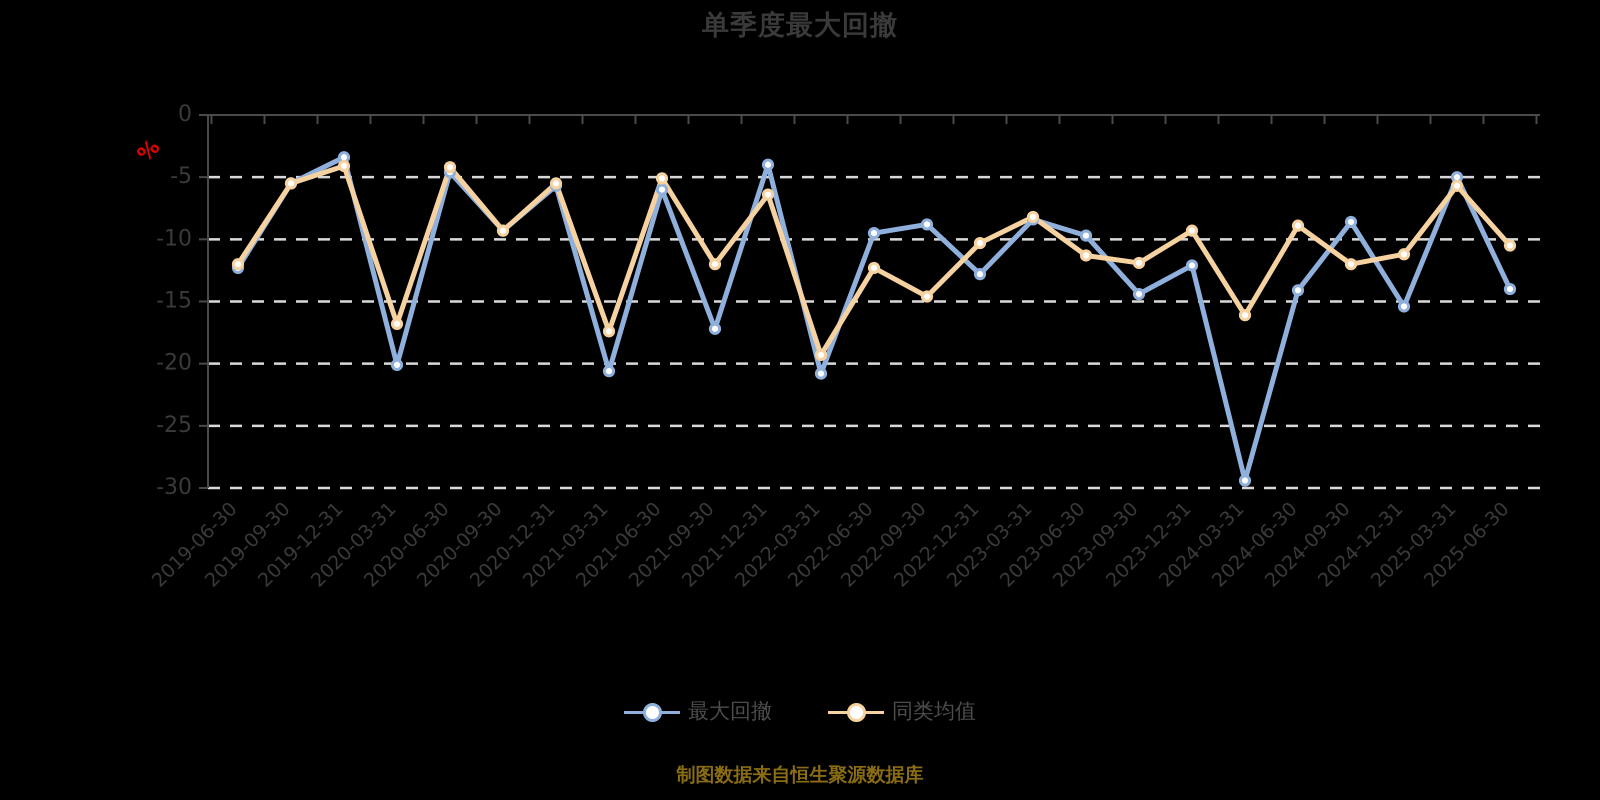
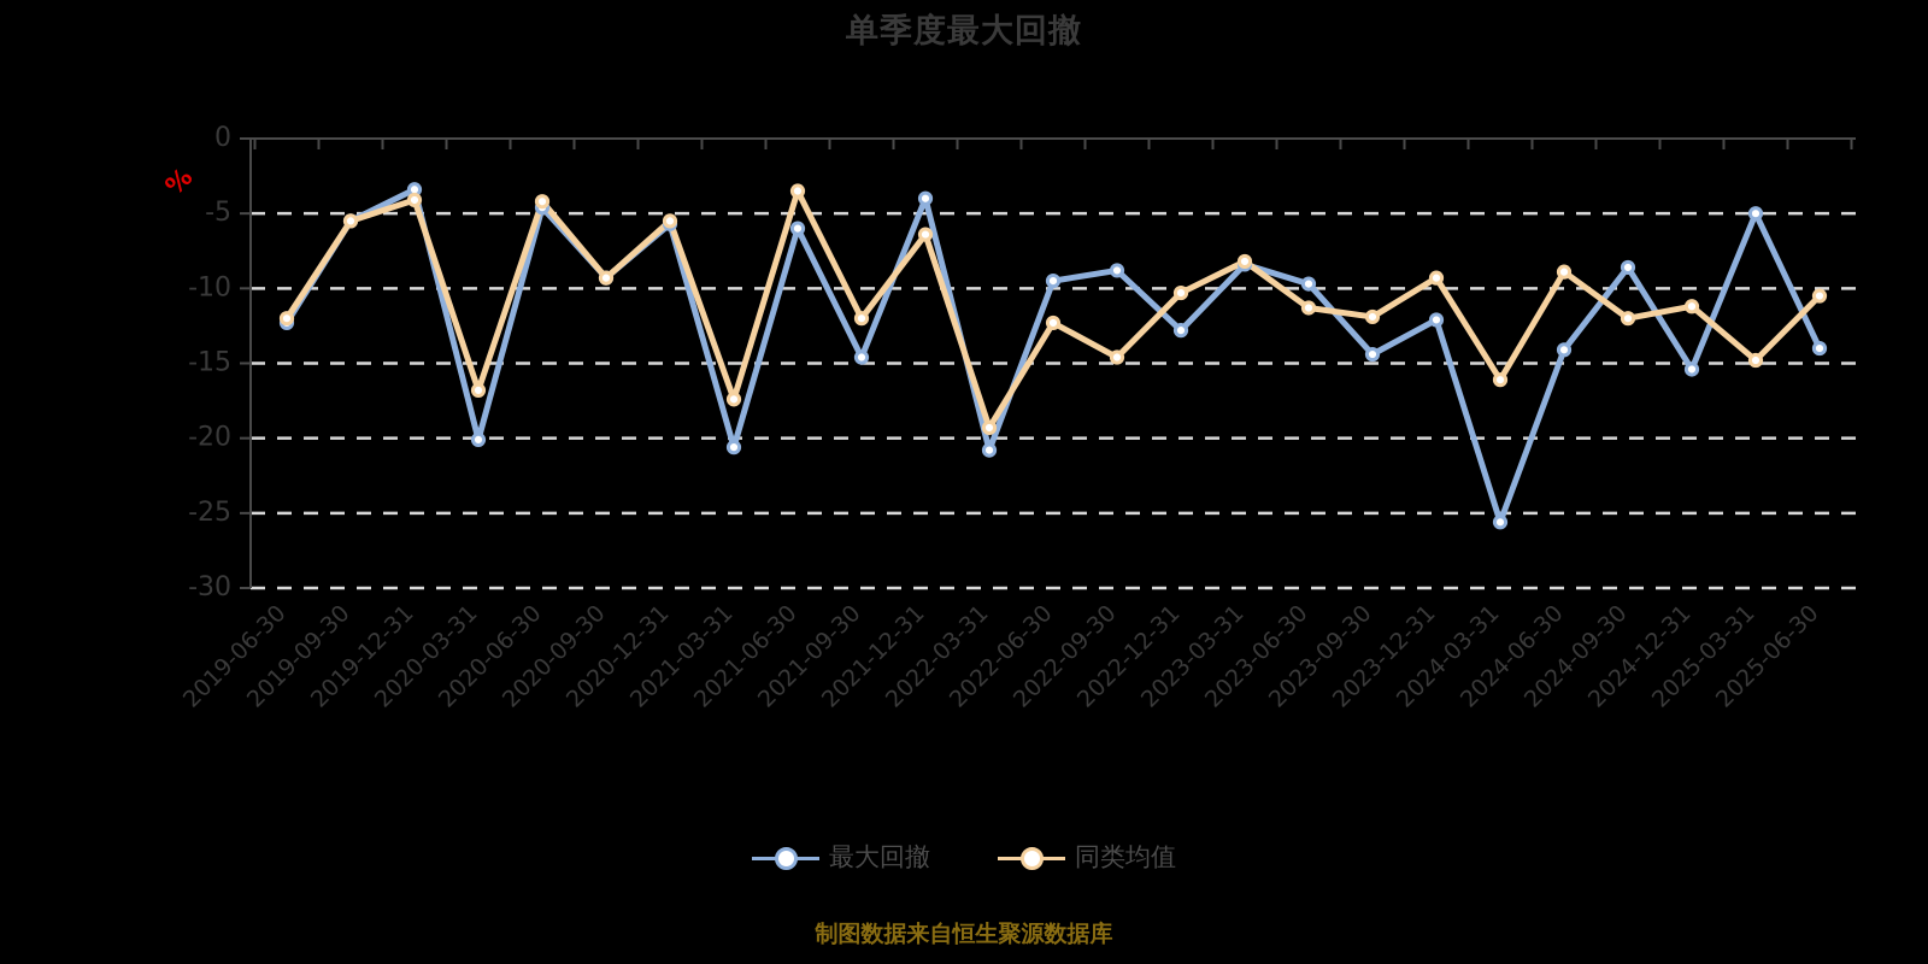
同类均值/2021-06-30: -5.1 -> -3.5
最大回撤/2021-09-30: -17.2 -> -14.6
最大回撤/2024-03-31: -29.4 -> -25.6
同类均值/2025-03-31: -5.7 -> -14.8
